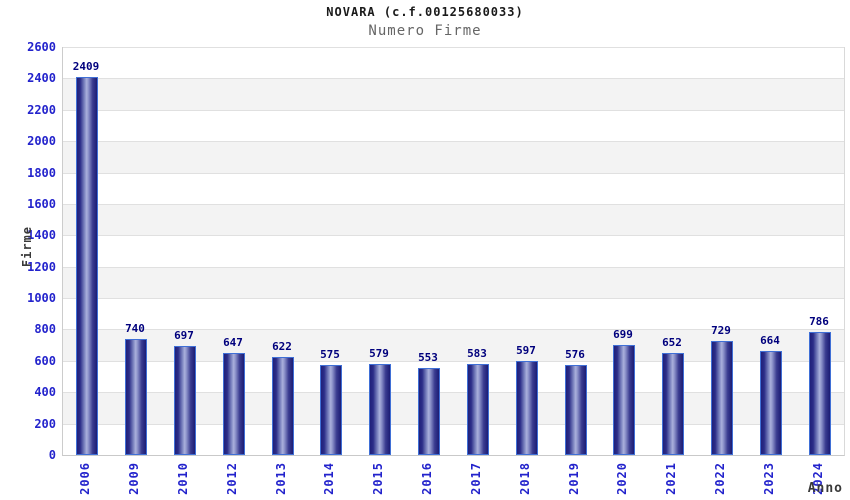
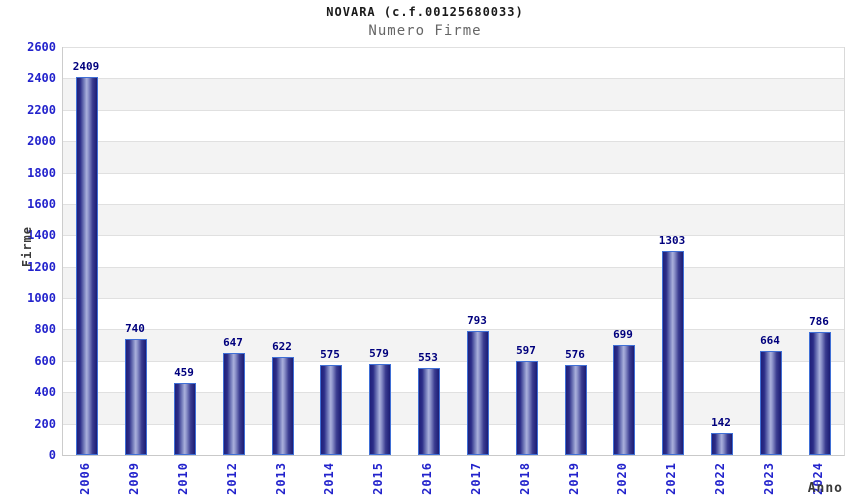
2010: 697 -> 459
2017: 583 -> 793
2021: 652 -> 1303
2022: 729 -> 142
